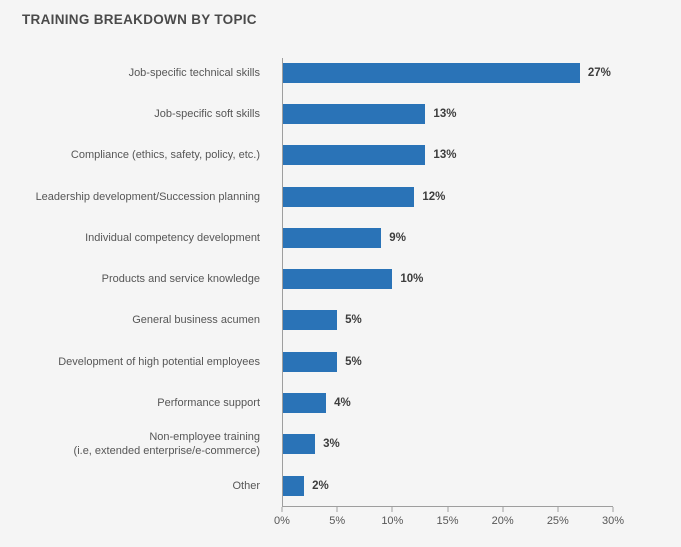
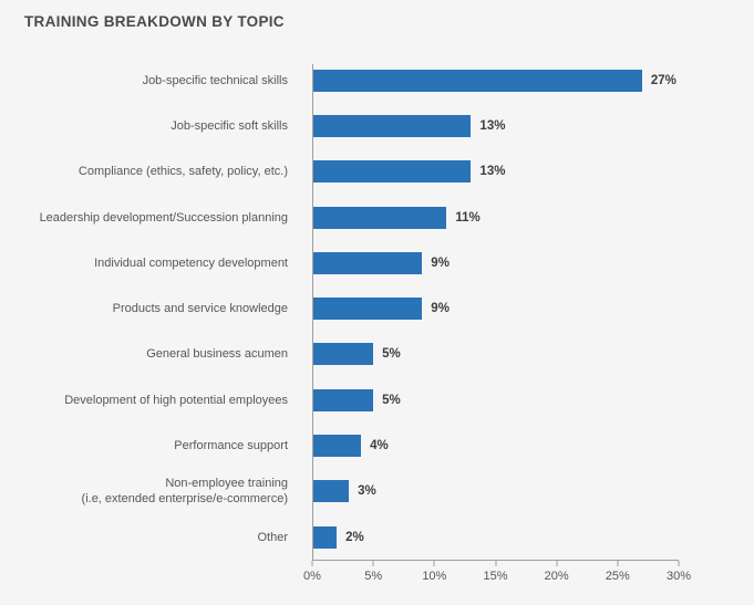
Leadership development/Succession planning: 12% -> 11%
Products and service knowledge: 10% -> 9%
